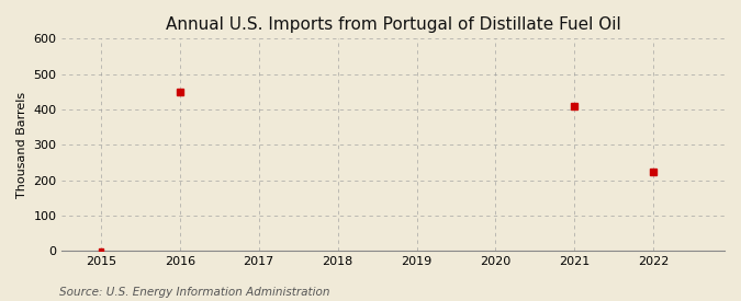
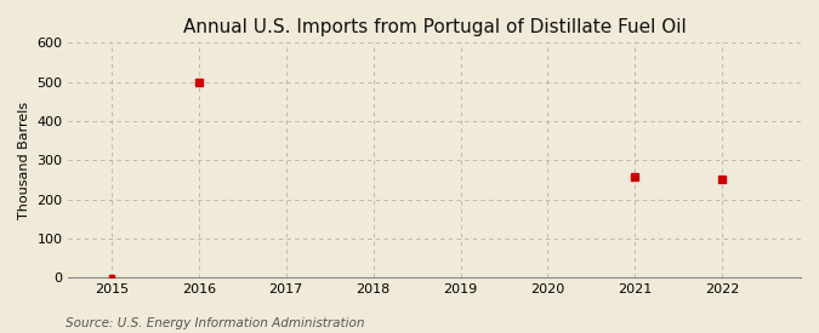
2016: 450 -> 500
2021: 410 -> 258
2022: 225 -> 252
